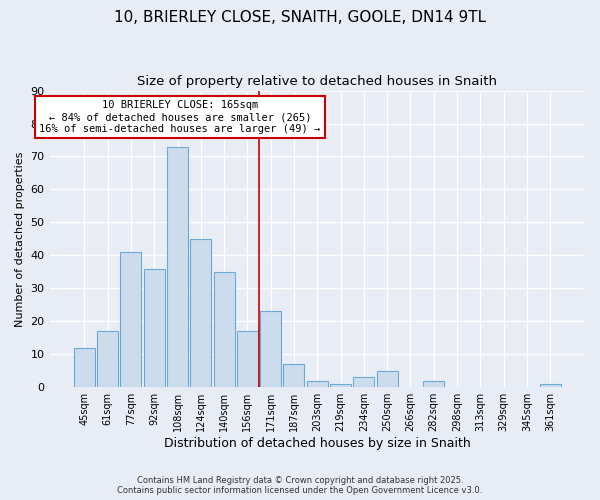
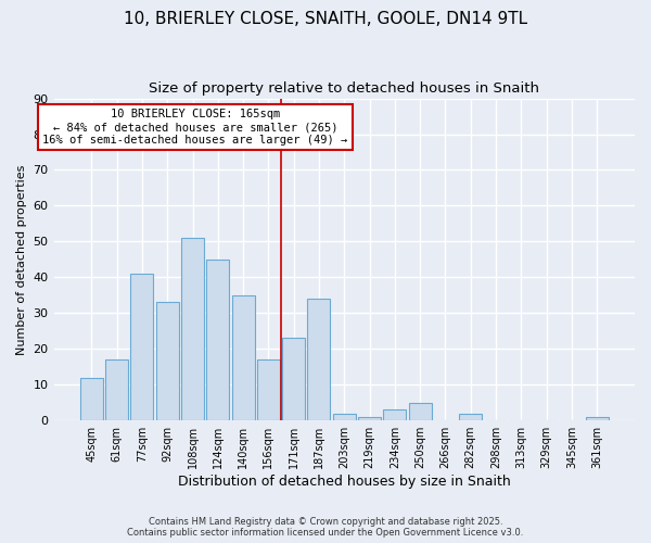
92sqm: 36 -> 33
108sqm: 73 -> 51
187sqm: 7 -> 34
